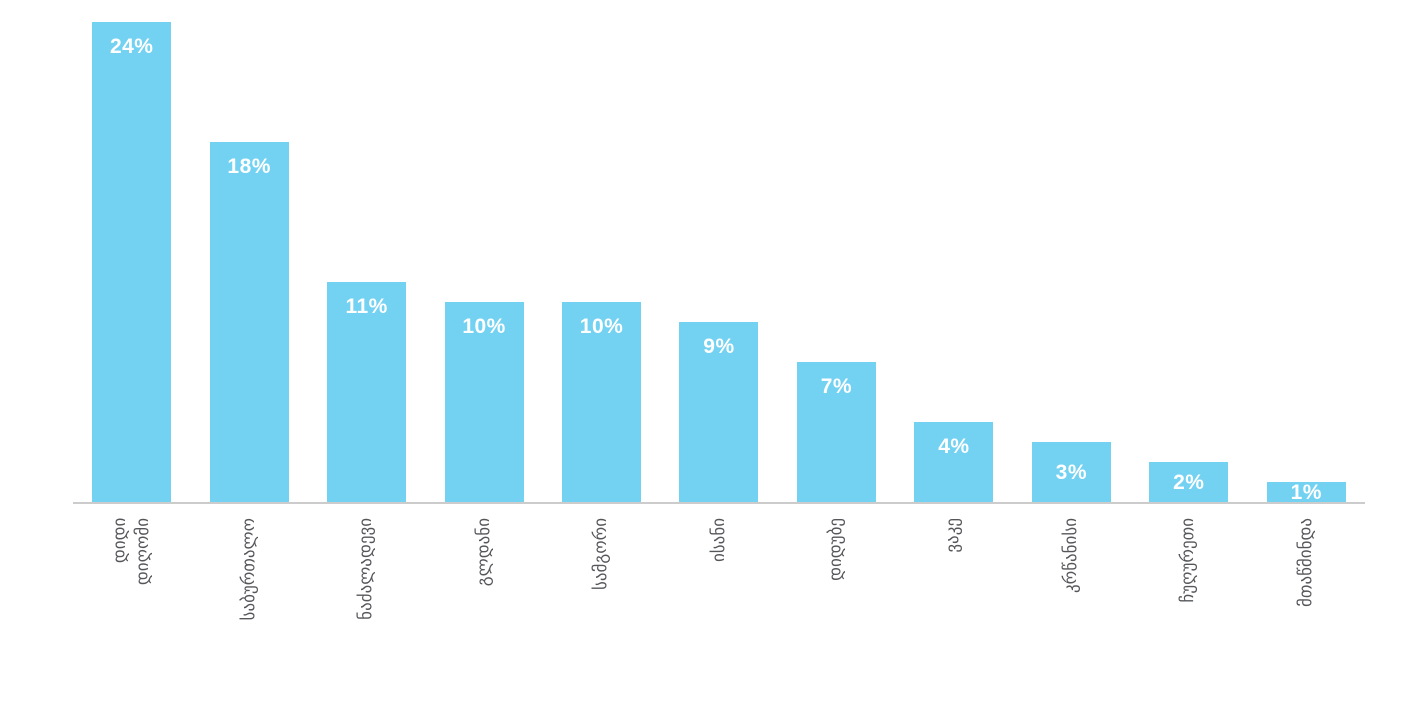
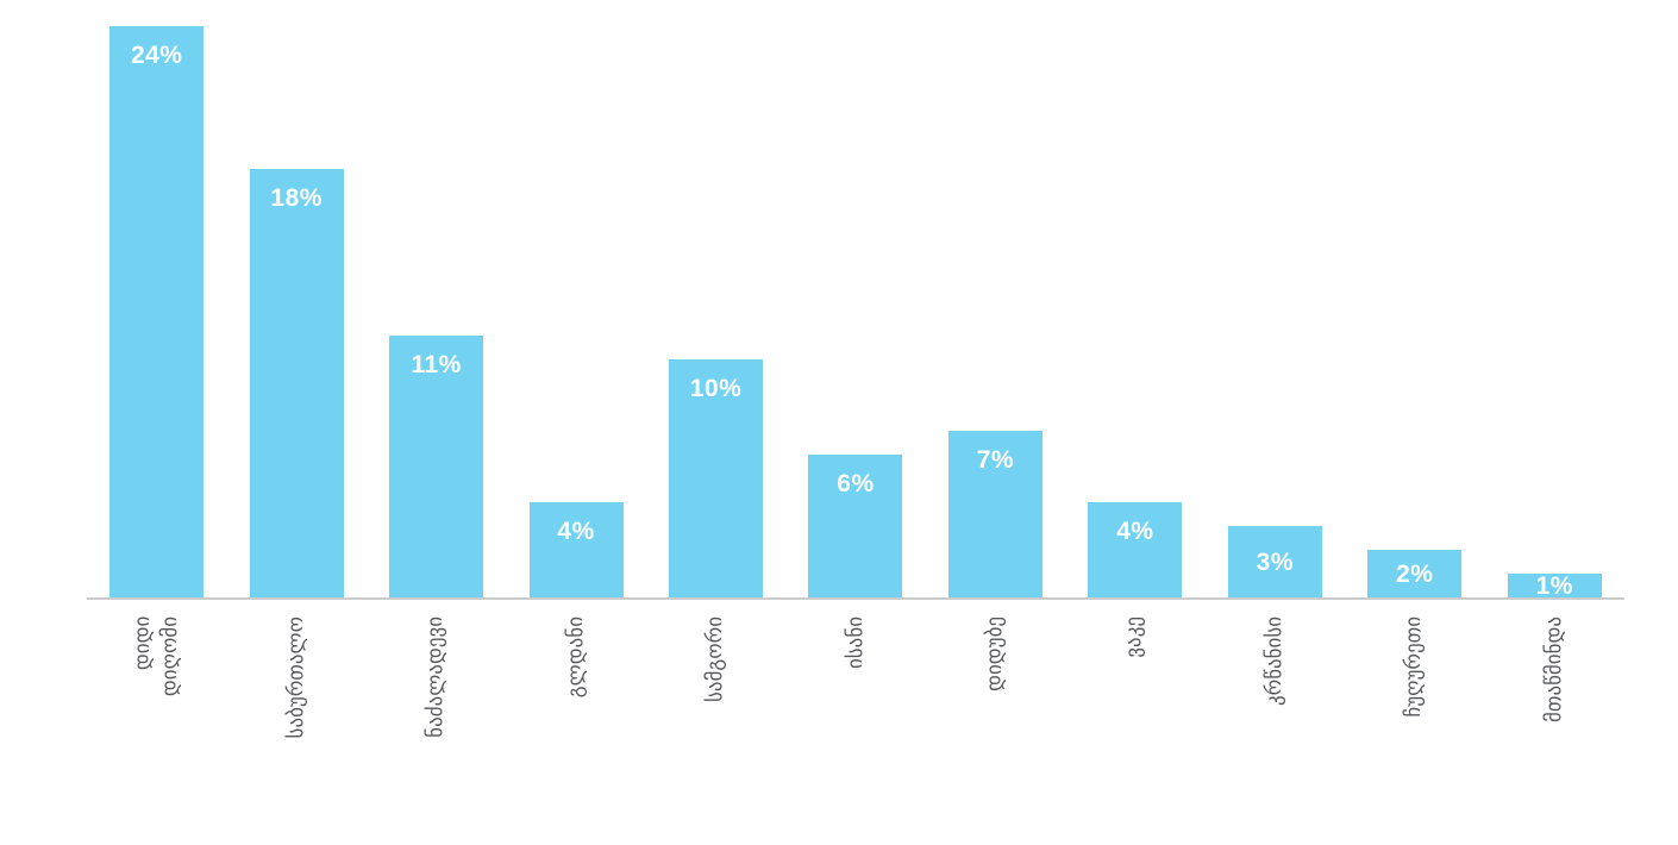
გლდანი: 10% -> 4%
ისანი: 9% -> 6%
